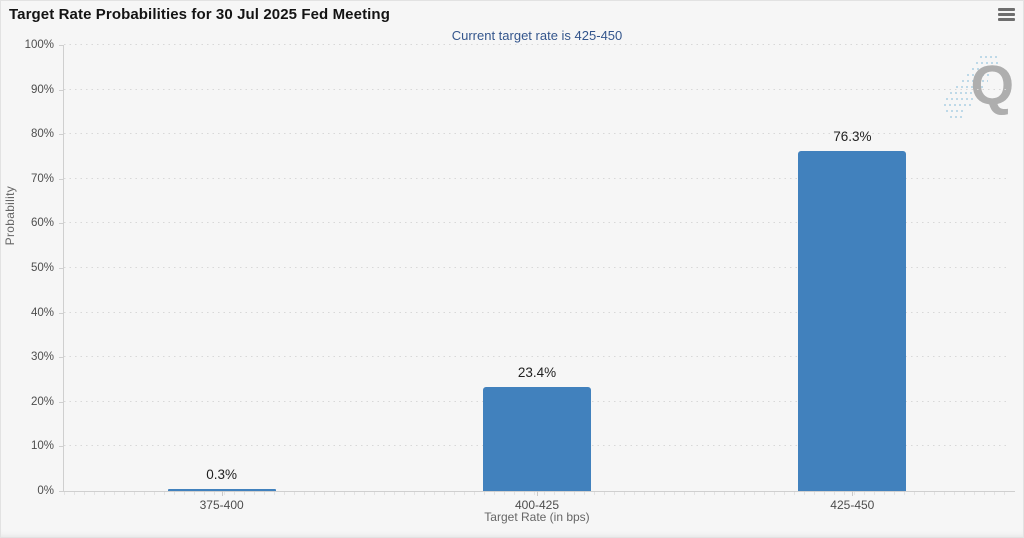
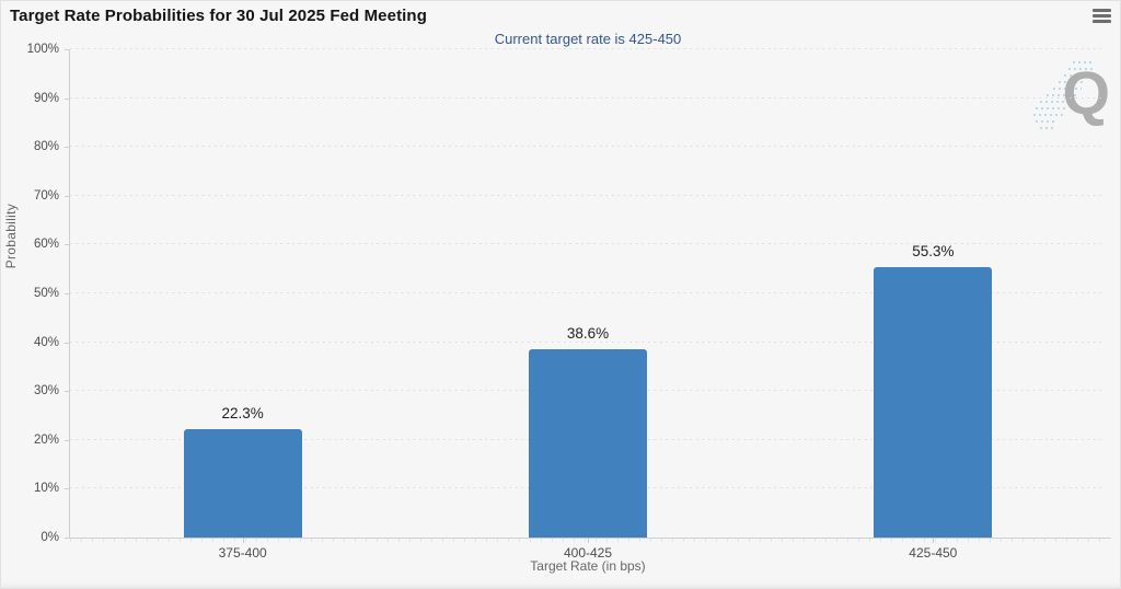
375-400: 0.3% -> 22.3%
400-425: 23.4% -> 38.6%
425-450: 76.3% -> 55.3%
